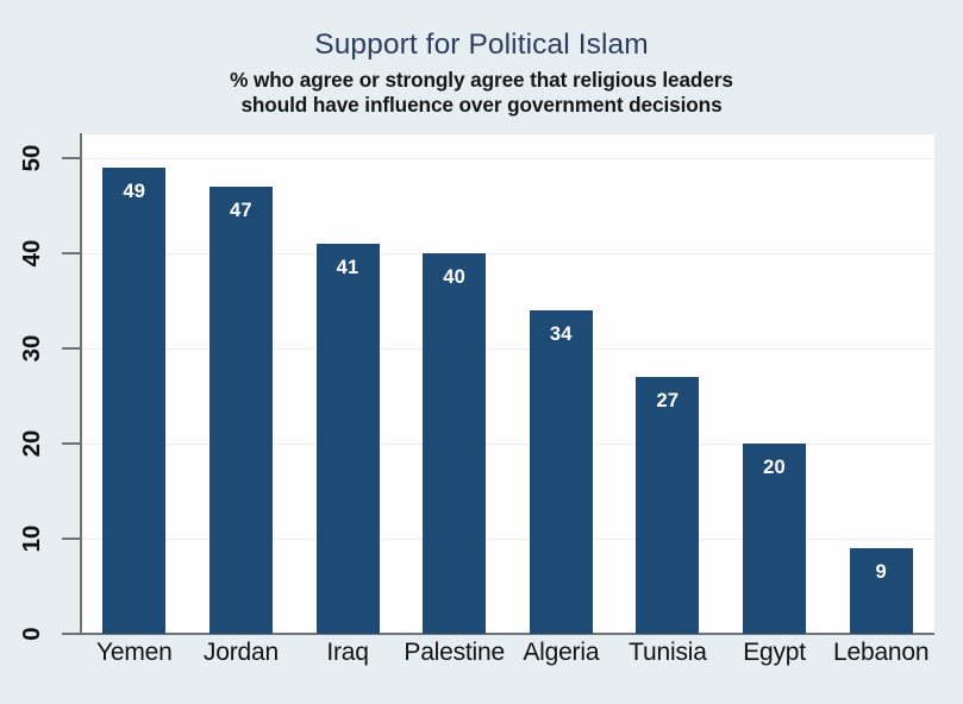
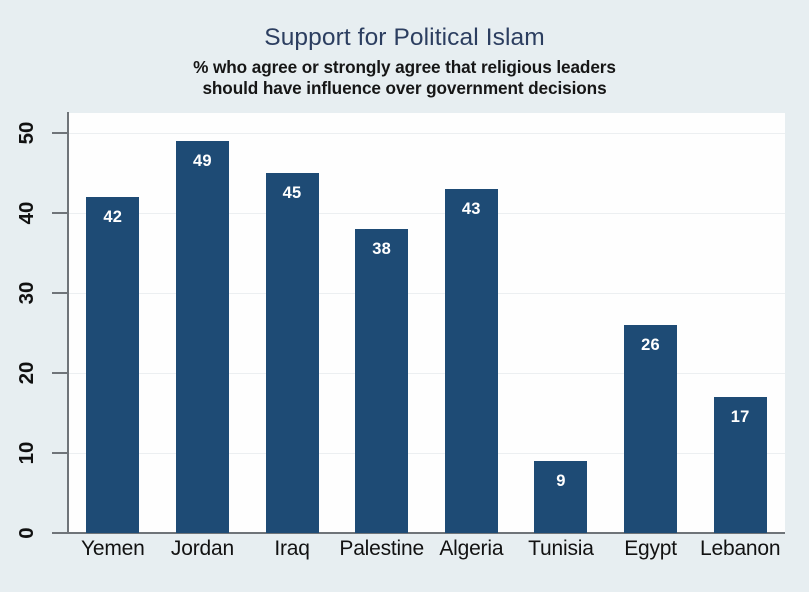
Yemen: 49 -> 42
Jordan: 47 -> 49
Iraq: 41 -> 45
Palestine: 40 -> 38
Algeria: 34 -> 43
Tunisia: 27 -> 9
Egypt: 20 -> 26
Lebanon: 9 -> 17
